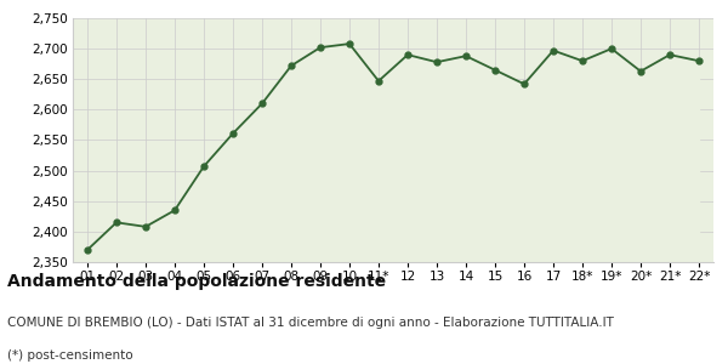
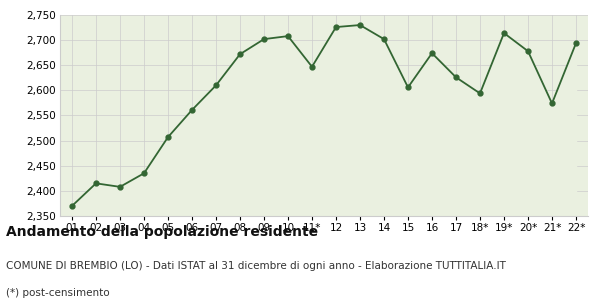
12: 2,690 -> 2,726
13: 2,678 -> 2,730
14: 2,688 -> 2,702
15: 2,665 -> 2,606
16: 2,642 -> 2,674
17: 2,697 -> 2,626
18*: 2,680 -> 2,594
19*: 2,700 -> 2,714
20*: 2,663 -> 2,678
21*: 2,690 -> 2,574
22*: 2,680 -> 2,694
